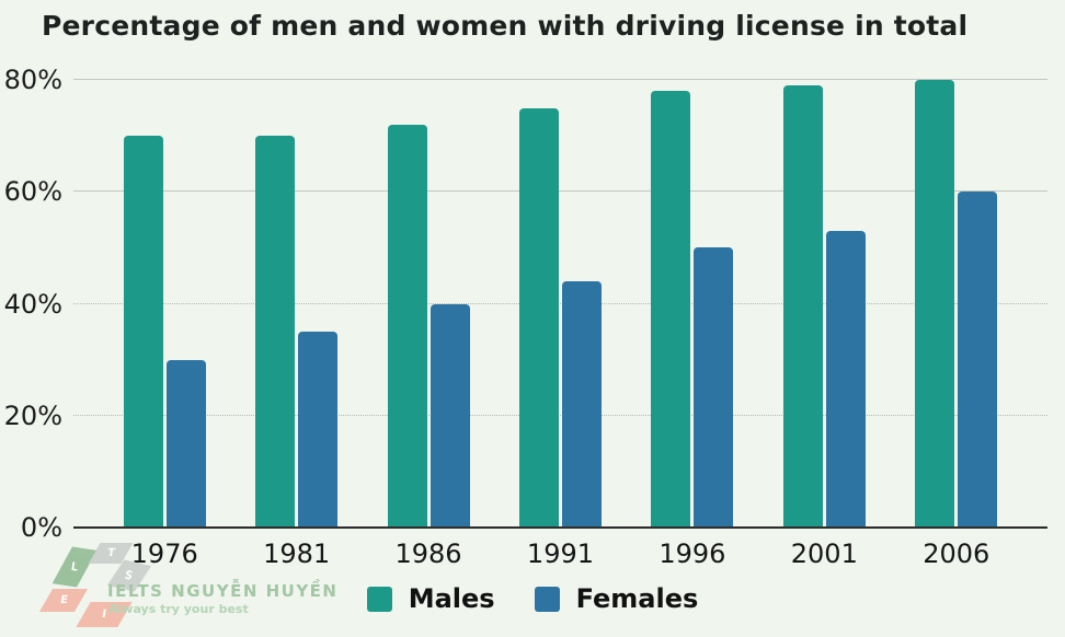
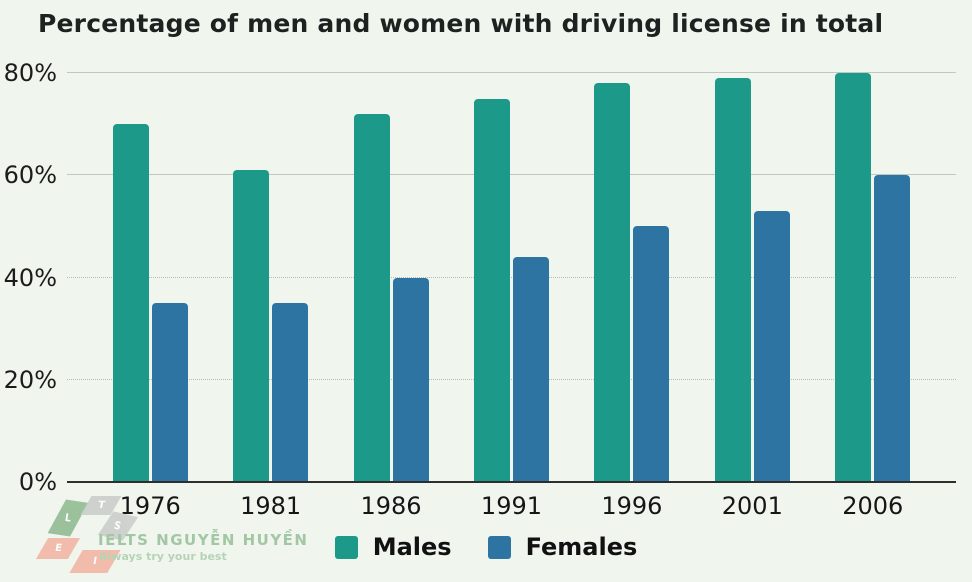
Females/1976: 30% -> 35%
Males/1981: 70% -> 61%
